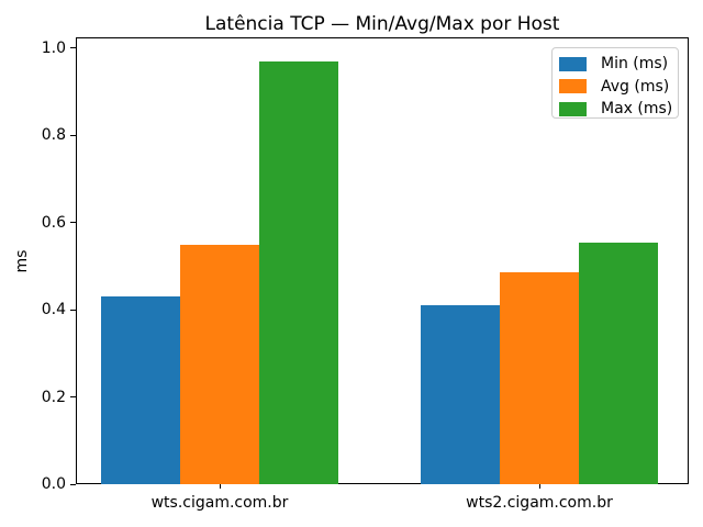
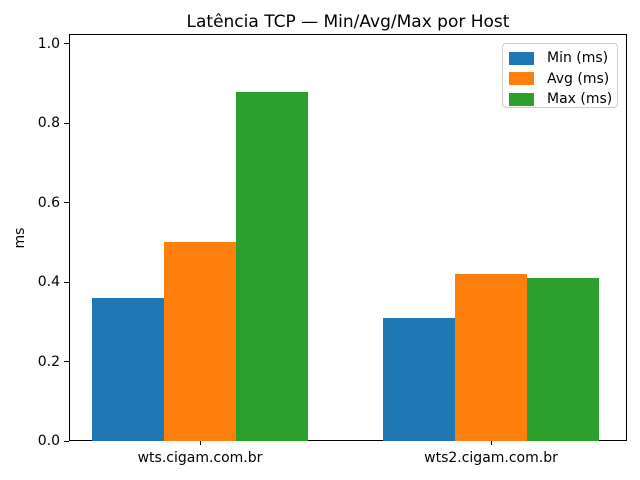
Min (ms)/wts.cigam.com.br: 0.43 -> 0.36
Avg (ms)/wts.cigam.com.br: 0.55 -> 0.50
Max (ms)/wts.cigam.com.br: 0.97 -> 0.88
Min (ms)/wts2.cigam.com.br: 0.41 -> 0.31
Avg (ms)/wts2.cigam.com.br: 0.48 -> 0.42
Max (ms)/wts2.cigam.com.br: 0.56 -> 0.41
